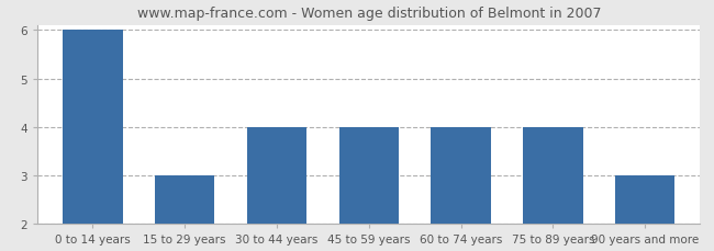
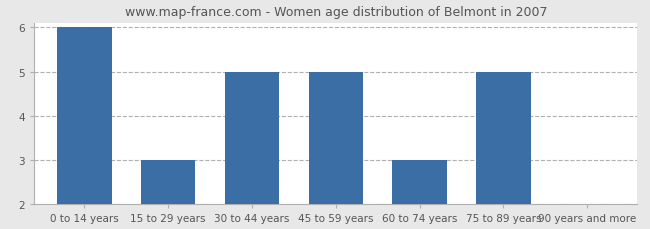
30 to 44 years: 4 -> 5
45 to 59 years: 4 -> 5
60 to 74 years: 4 -> 3
75 to 89 years: 4 -> 5
90 years and more: 3 -> 2
